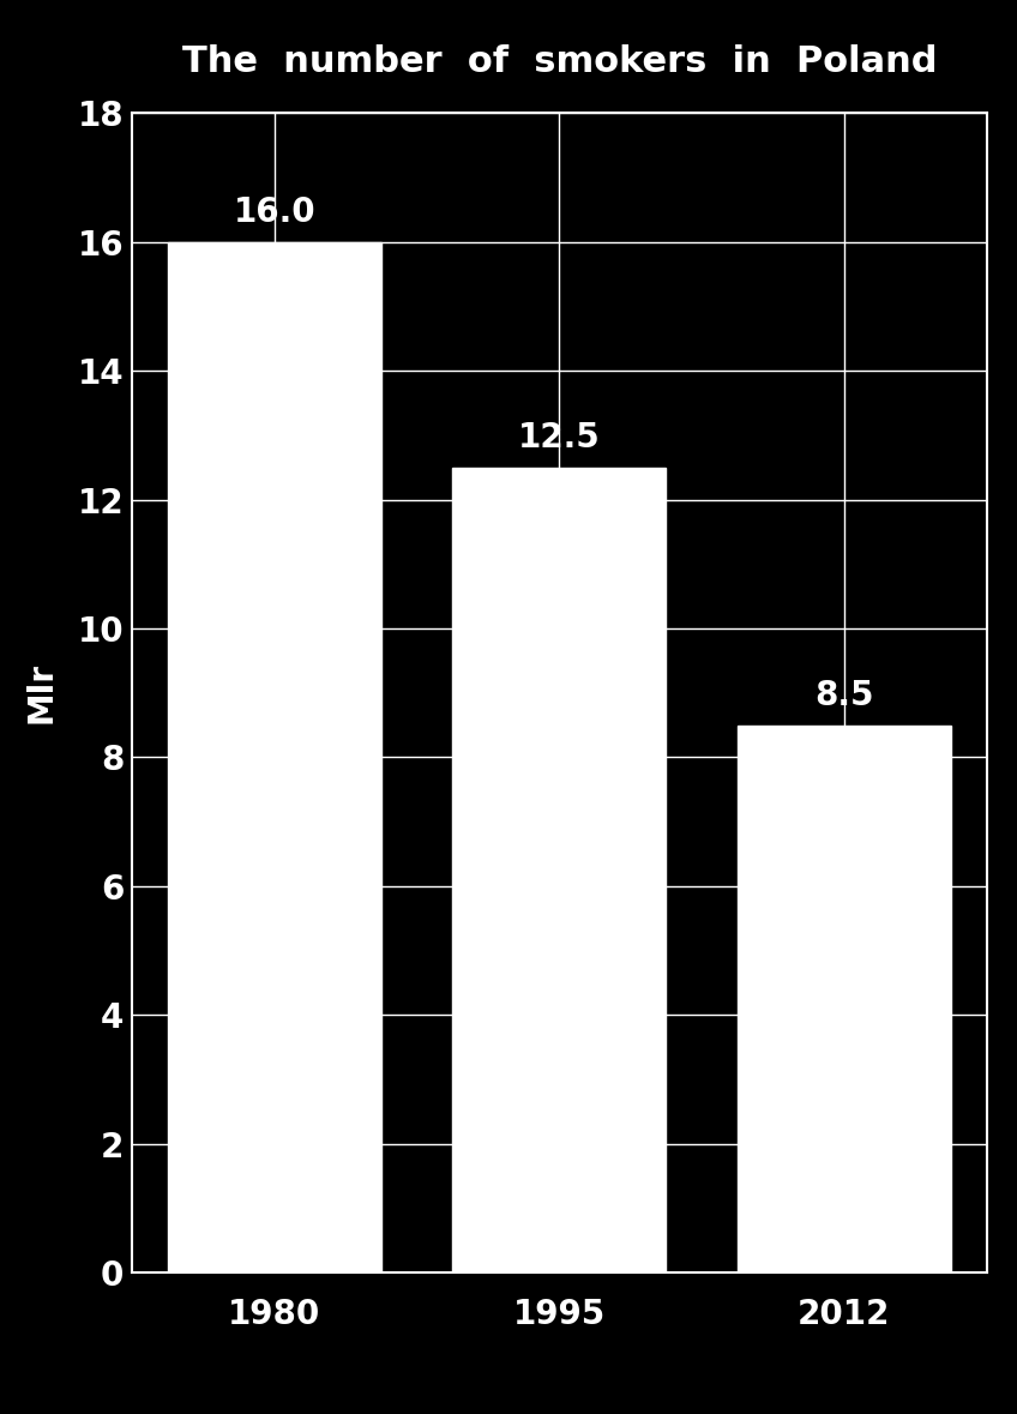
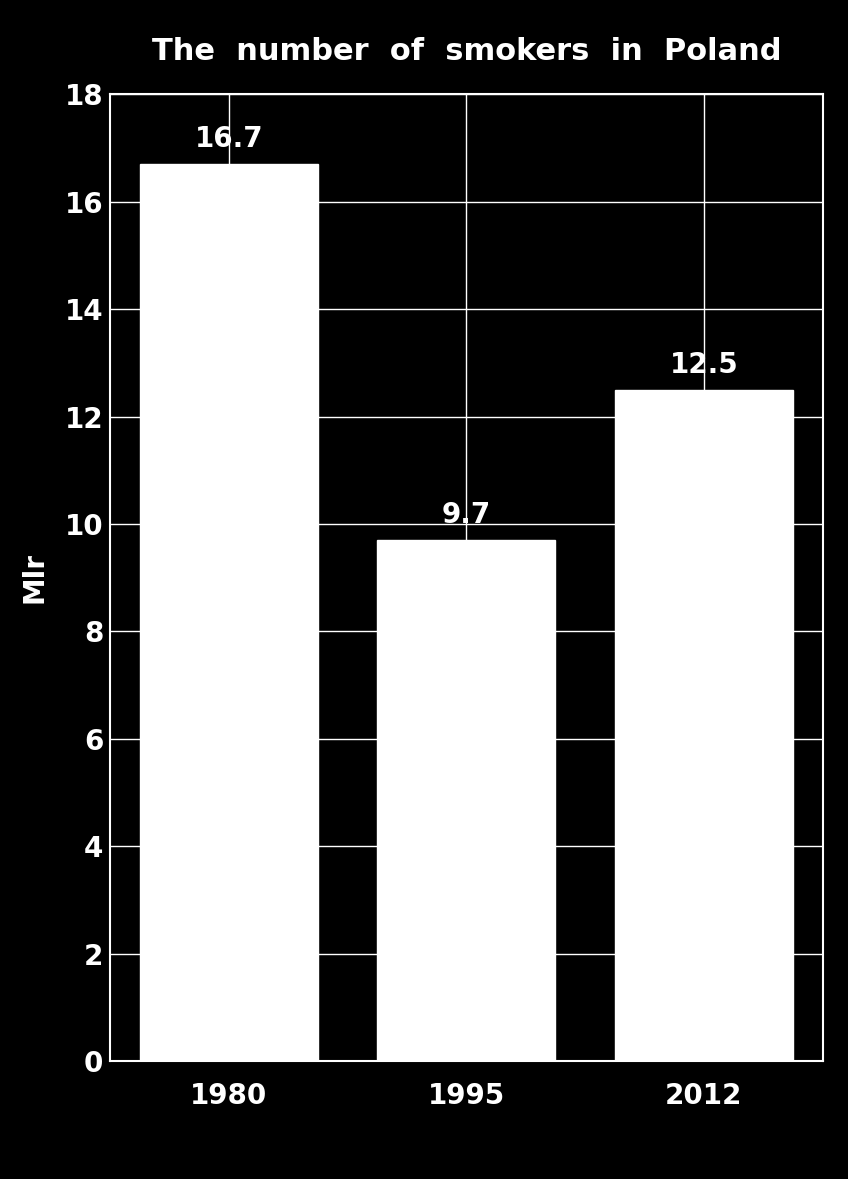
1980: 16.0 -> 16.7
1995: 12.5 -> 9.7
2012: 8.5 -> 12.5
